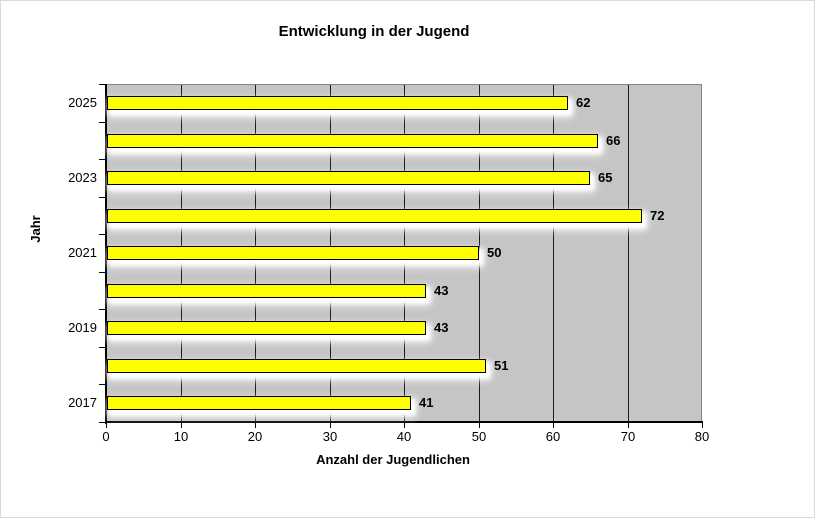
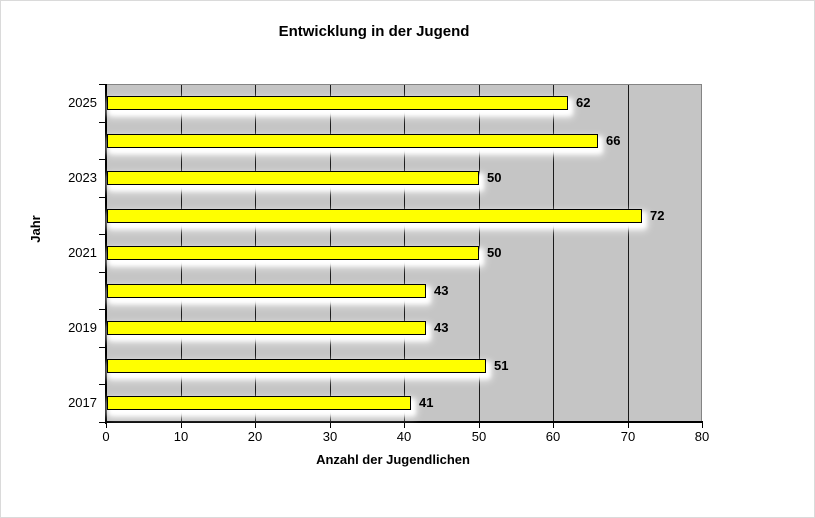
2023: 65 -> 50
